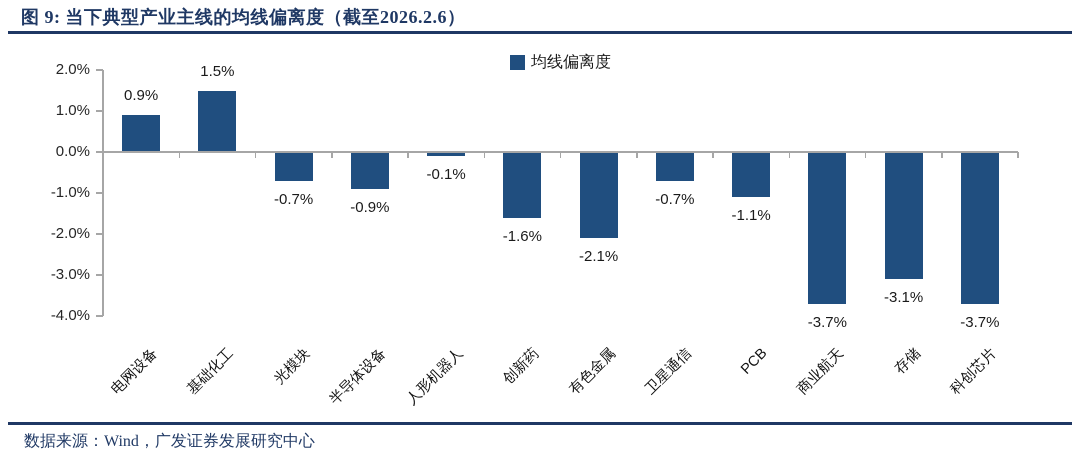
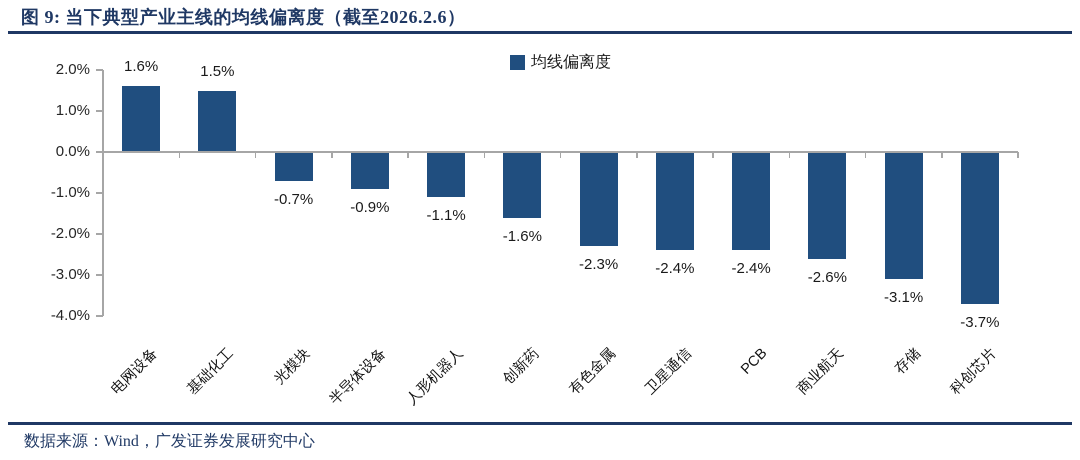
电网设备: 0.9% -> 1.6%
人形机器人: -0.1% -> -1.1%
有色金属: -2.1% -> -2.3%
卫星通信: -0.7% -> -2.4%
PCB: -1.1% -> -2.4%
商业航天: -3.7% -> -2.6%
